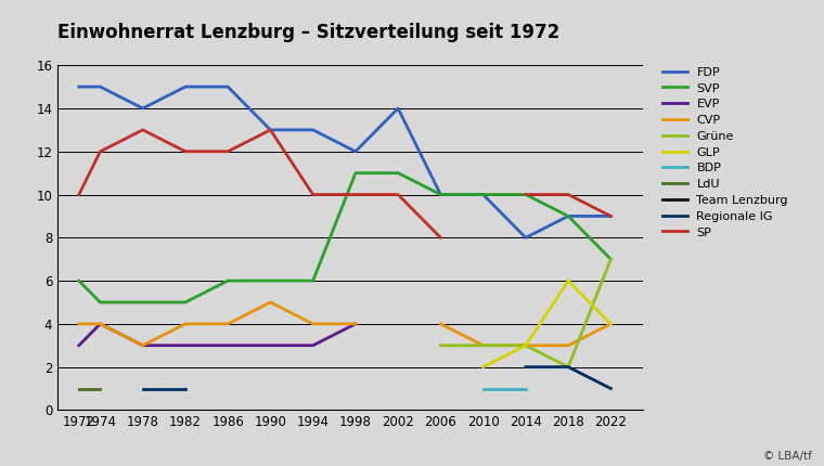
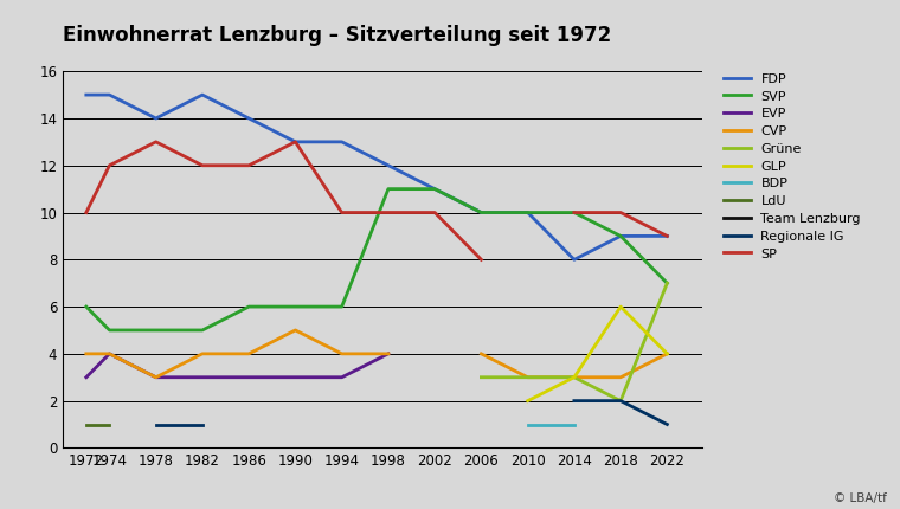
FDP/1986: 15 -> 14
FDP/2002: 14 -> 11
